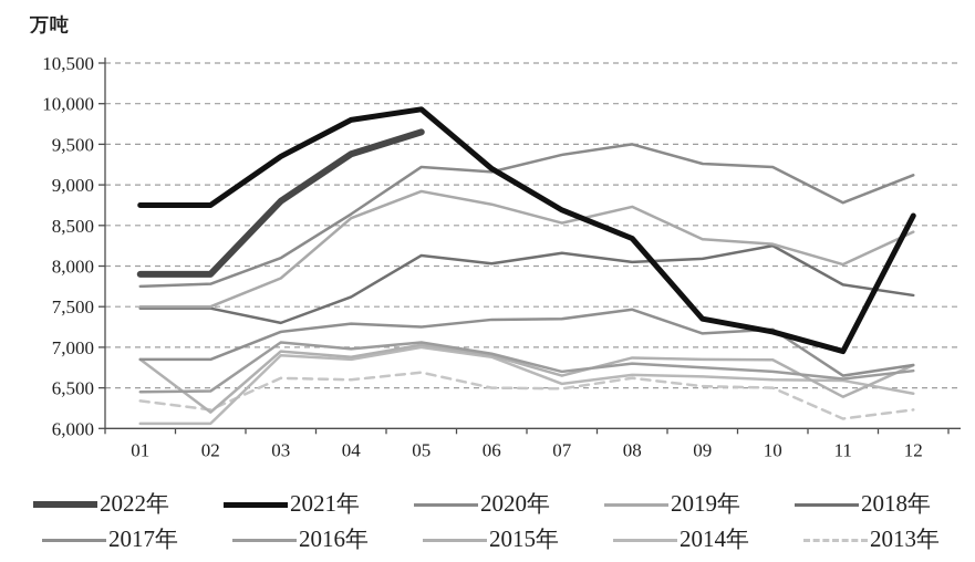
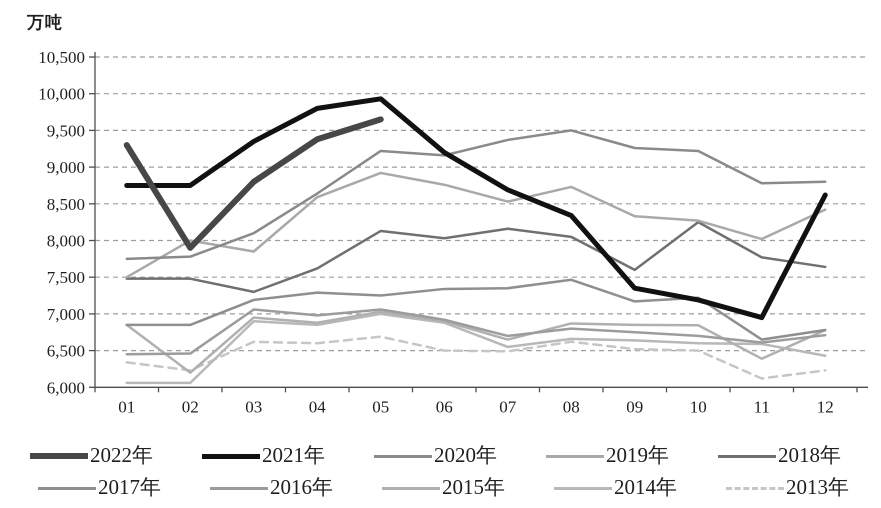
2022年/01: 7900 -> 9300
2019年/02: 7500 -> 8000
2018年/09: 8100 -> 7600
2020年/12: 9100 -> 8800
